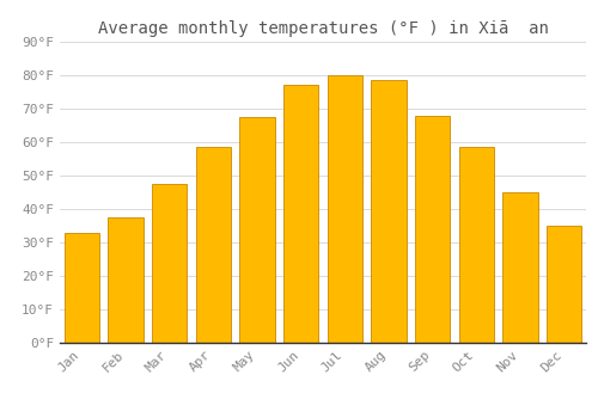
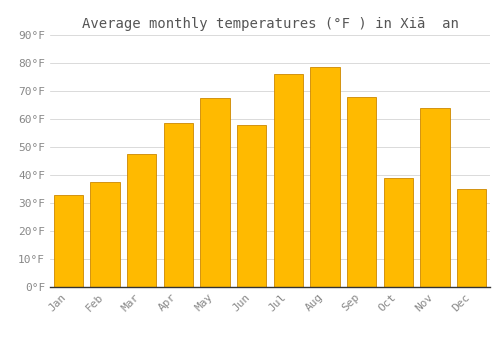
Jun: 77.0°F -> 58.0°F
Jul: 80.0°F -> 76.0°F
Oct: 58.5°F -> 39.0°F
Nov: 45.0°F -> 64.0°F
